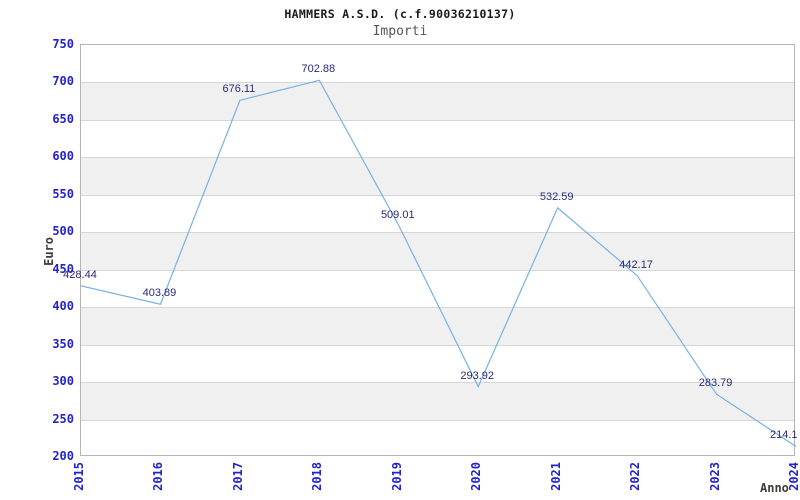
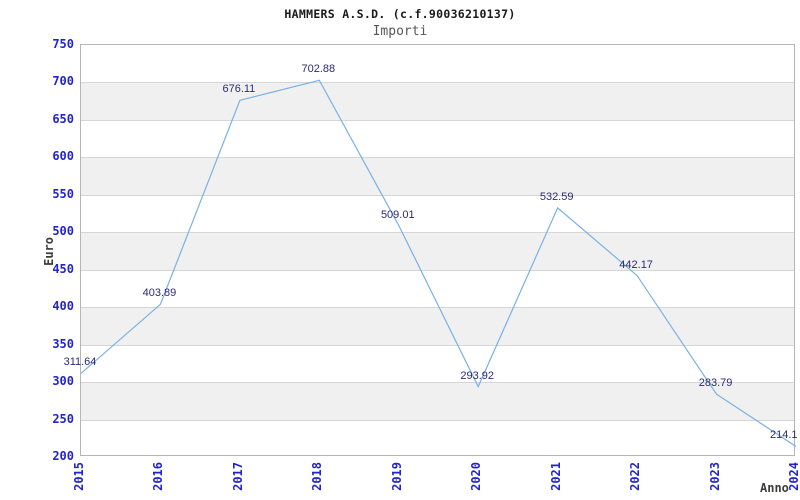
2015: 428.44 -> 311.64
